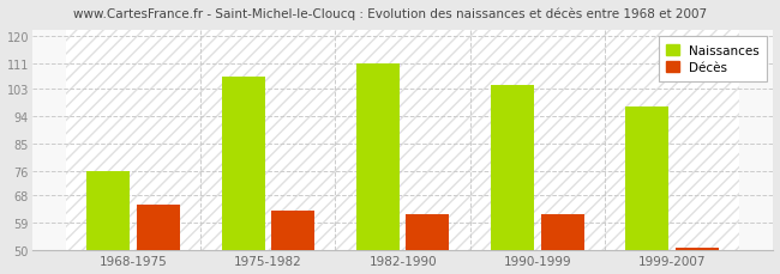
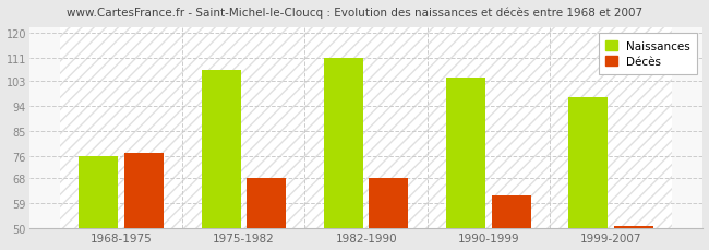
Décès/1968-1975: 65 -> 77
Décès/1975-1982: 63 -> 68
Décès/1982-1990: 62 -> 68
